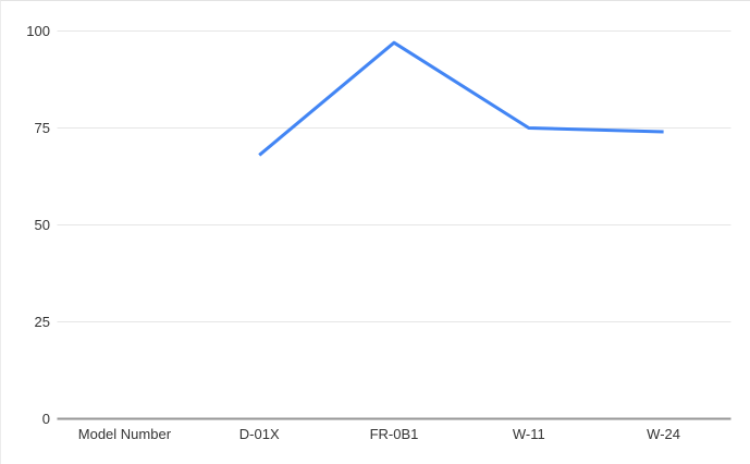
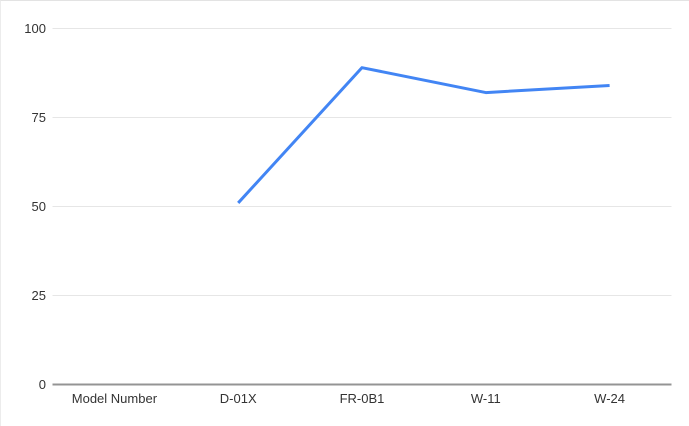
D-01X: 68 -> 51
FR-0B1: 97 -> 89
W-11: 75 -> 82
W-24: 74 -> 84
